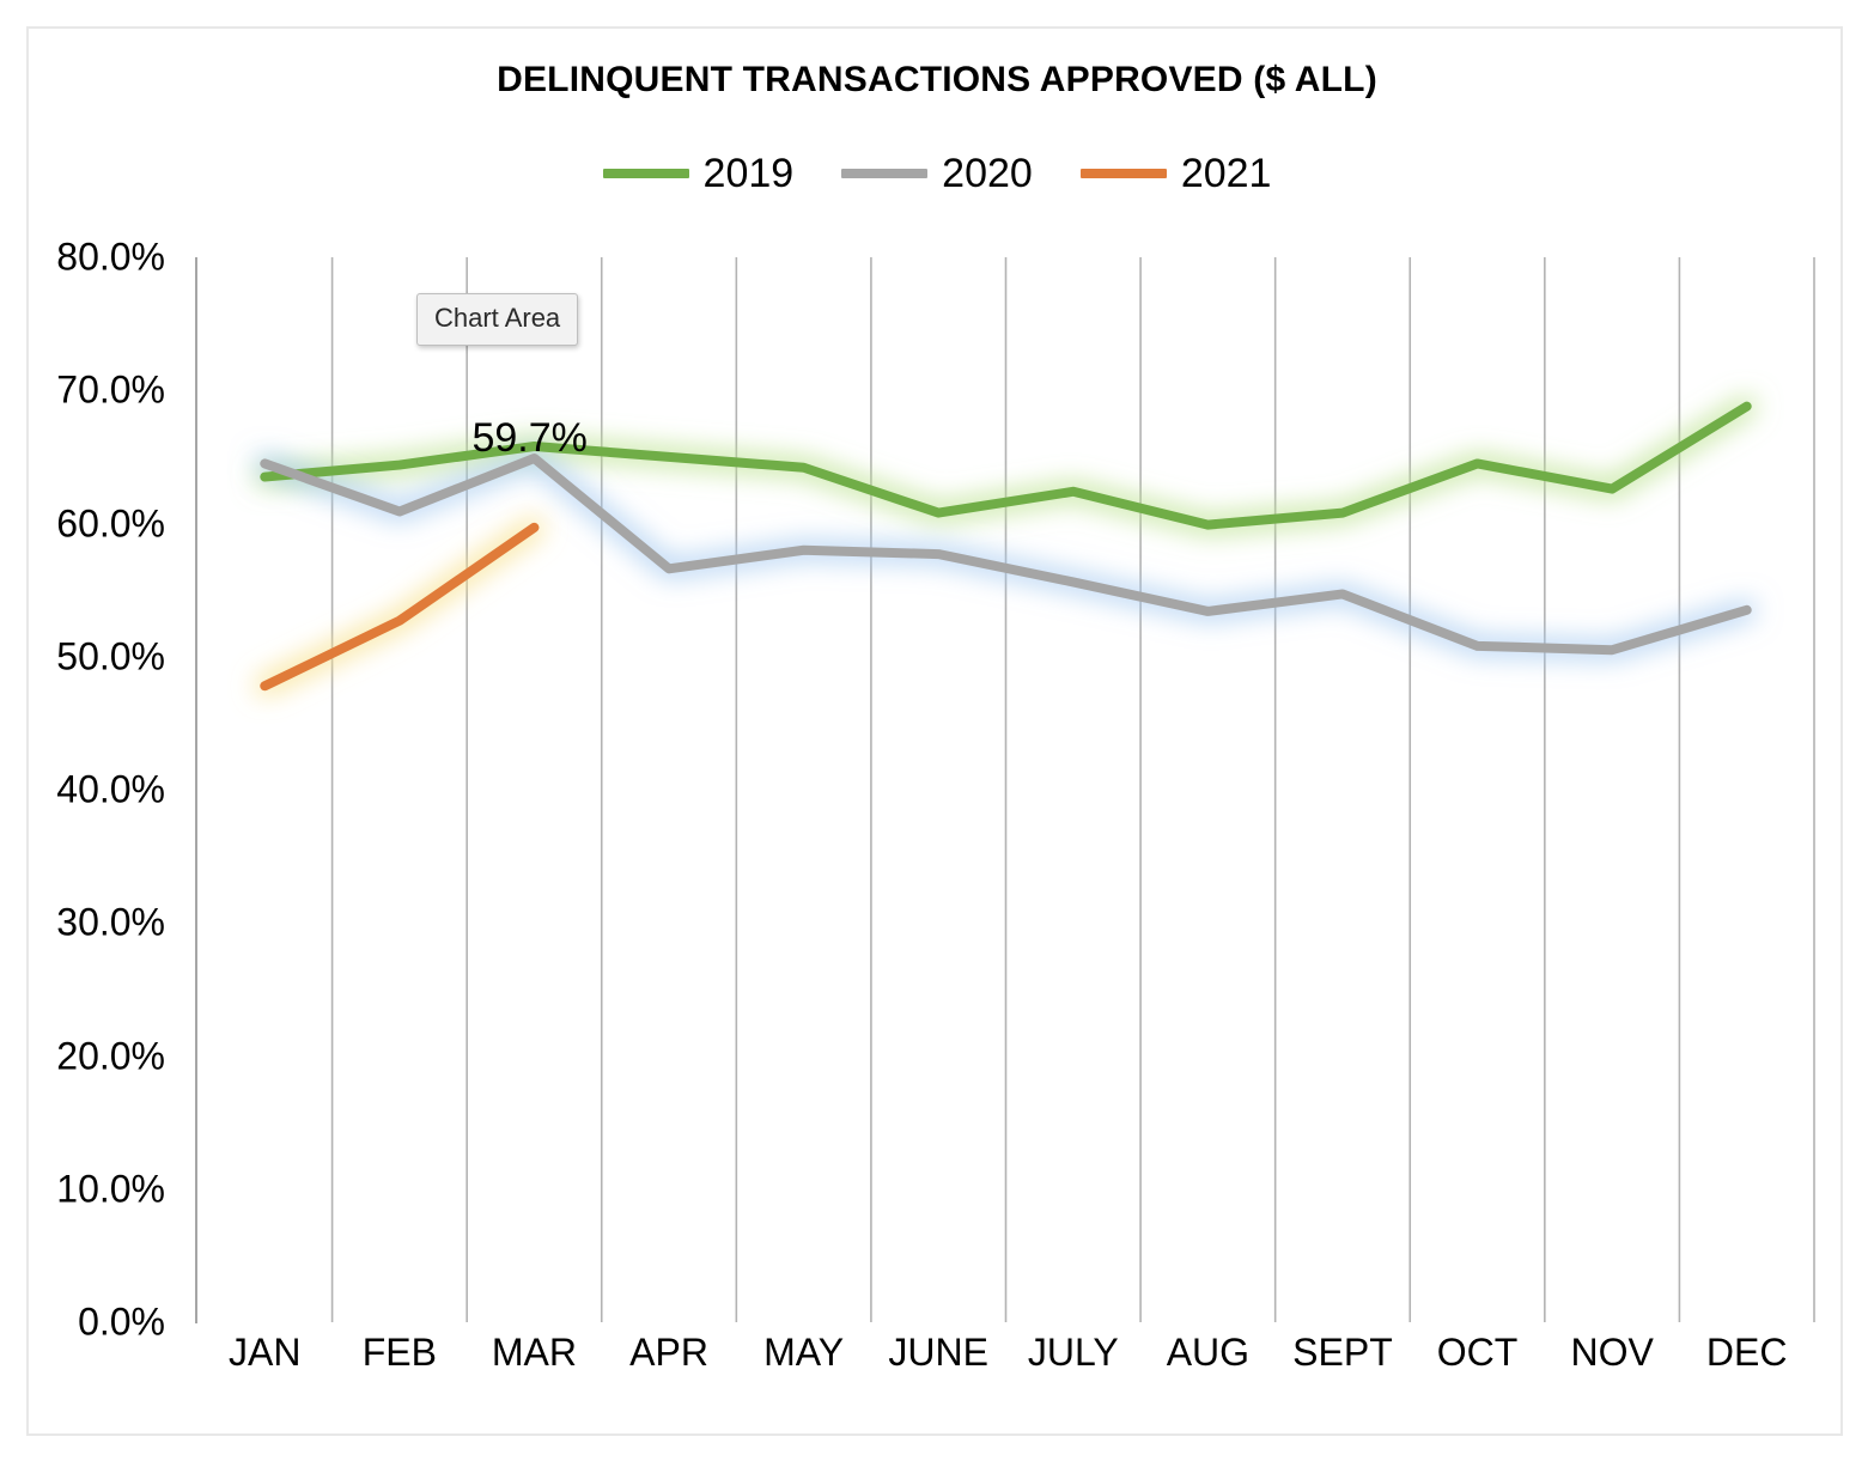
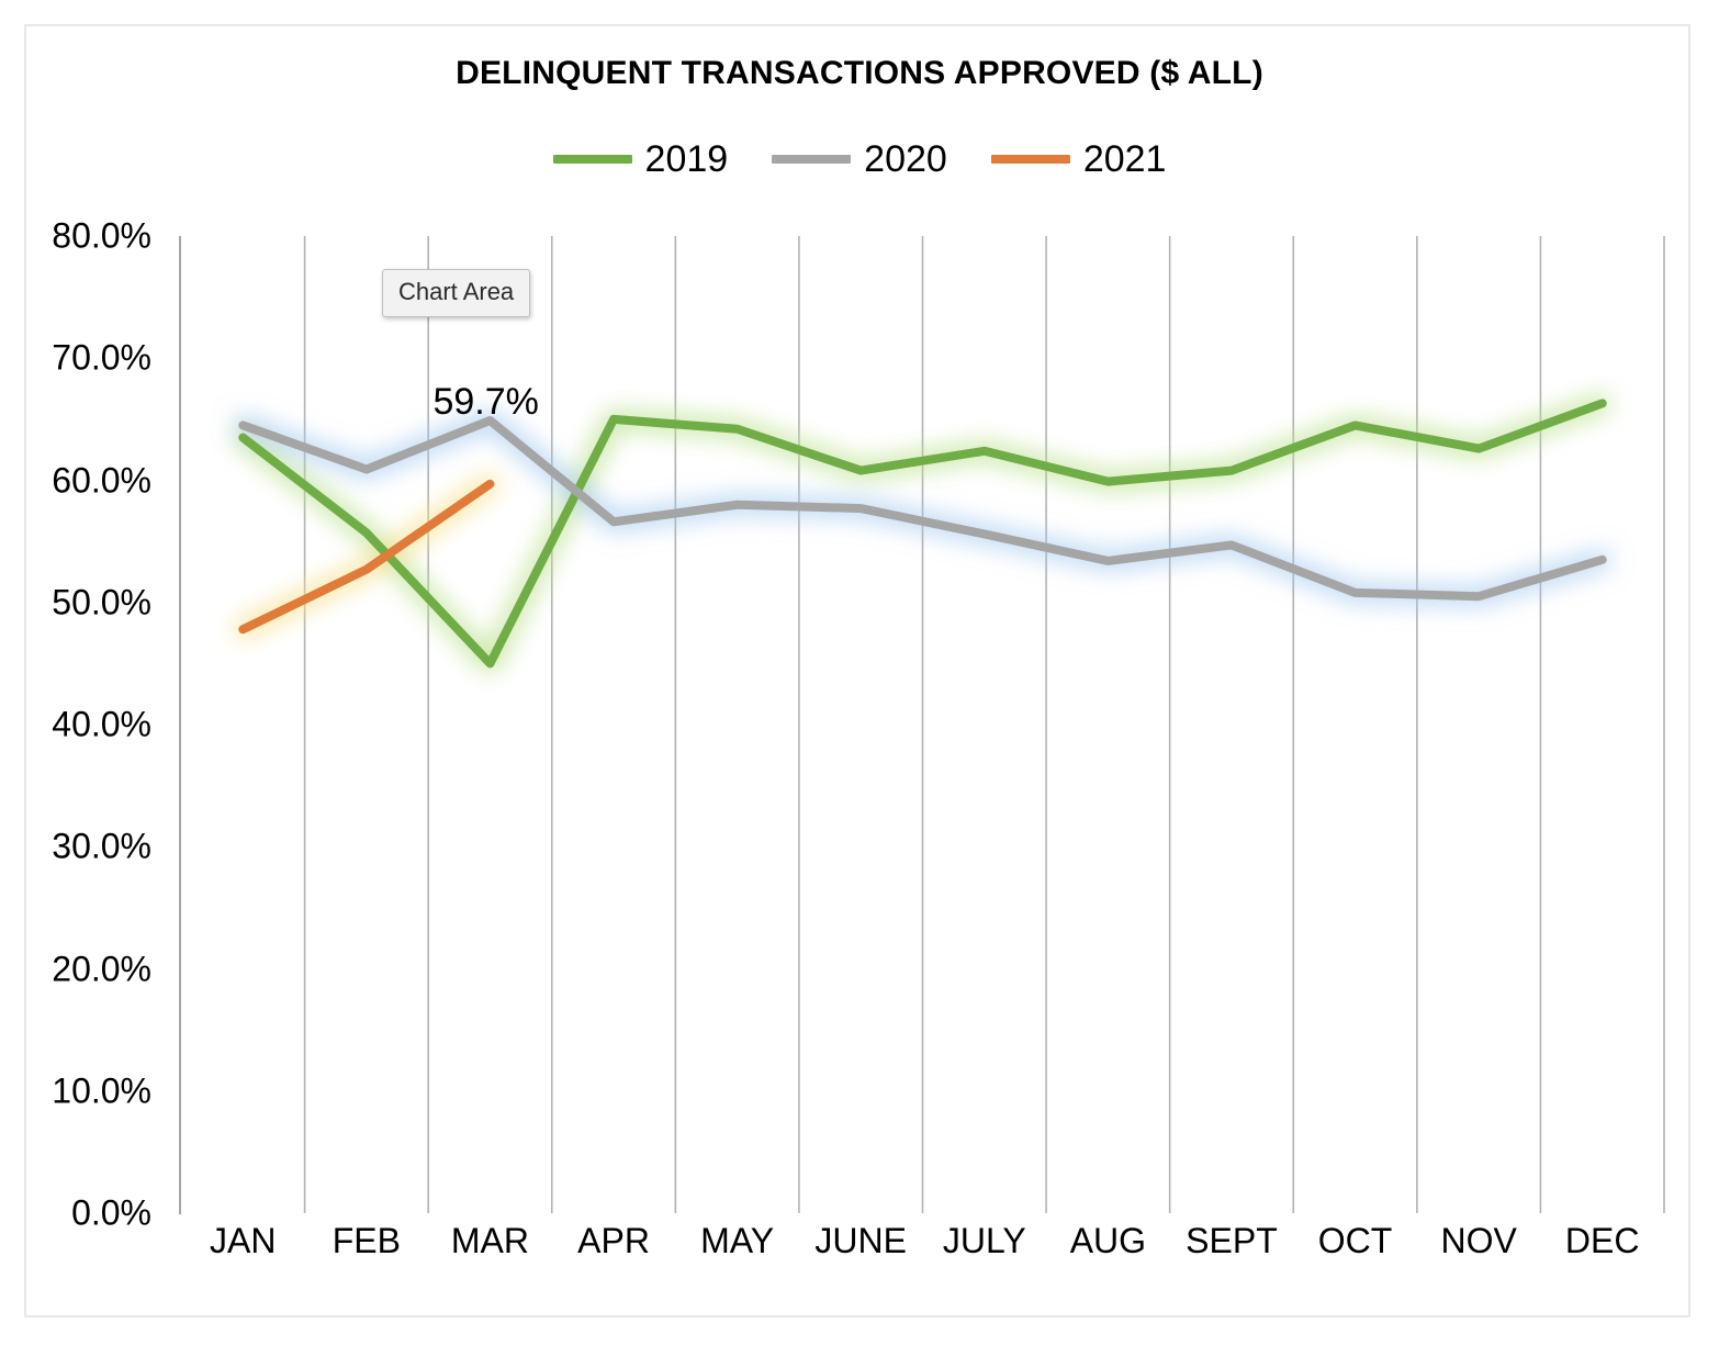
2019/FEB: 64.4% -> 55.7%
2019/MAR: 65.8% -> 45.0%
2019/DEC: 68.8% -> 66.3%
